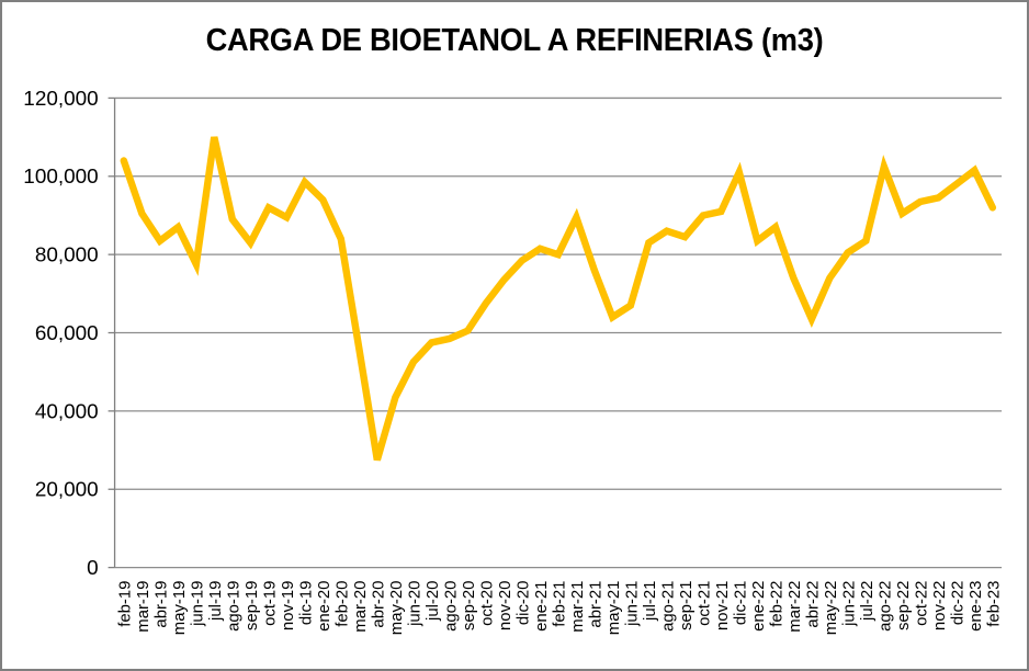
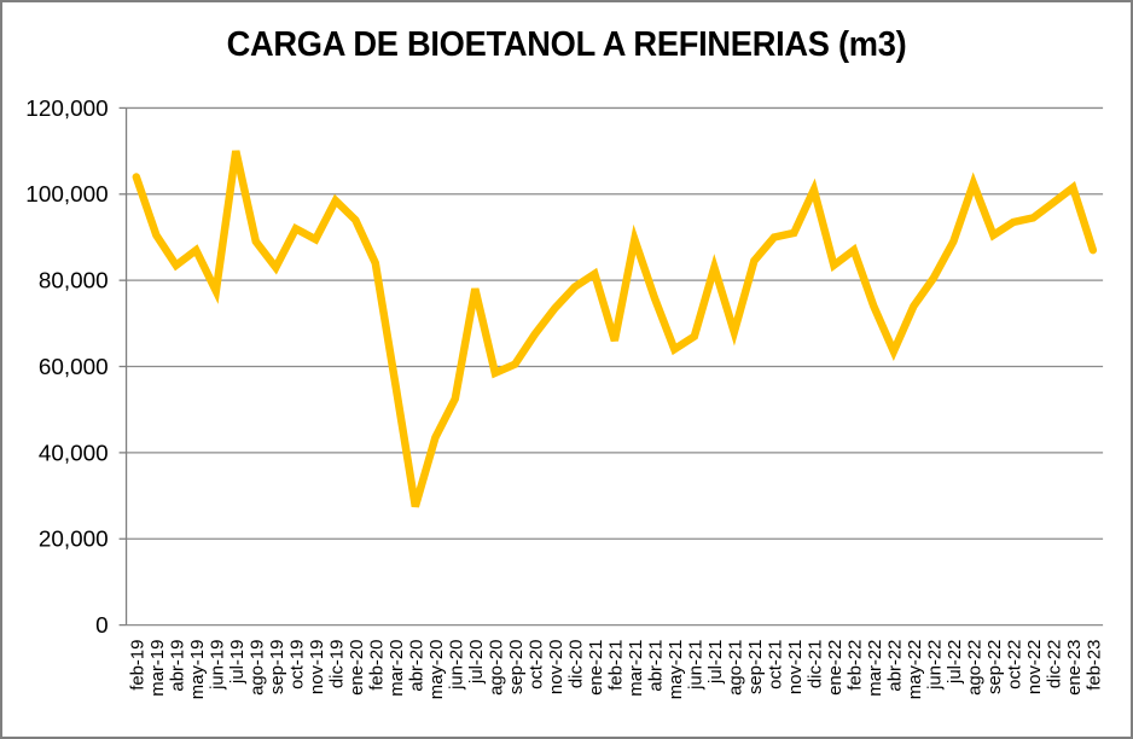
jul-20: 58000 -> 78000
feb-21: 80000 -> 66000
ago-21: 86000 -> 68000
jul-22: 84000 -> 89000
feb-23: 92000 -> 87000
